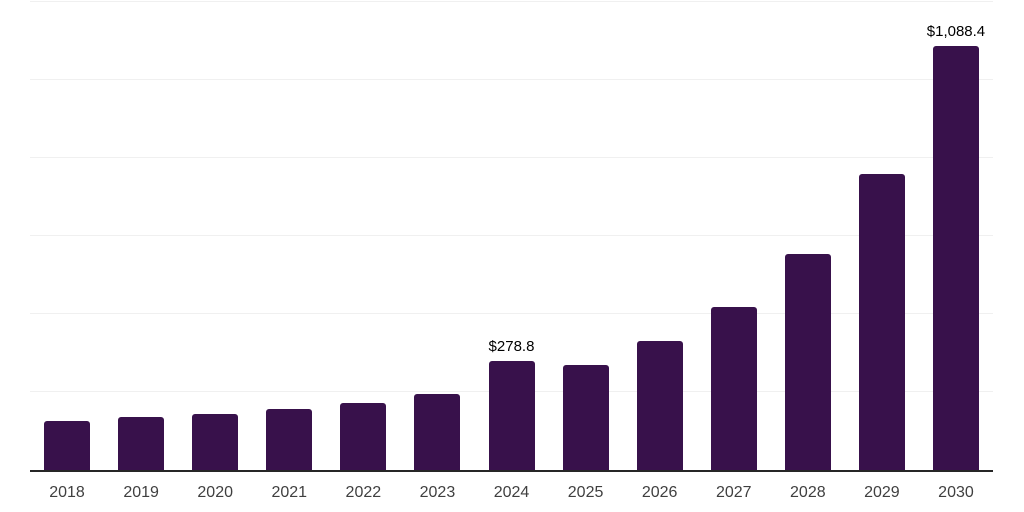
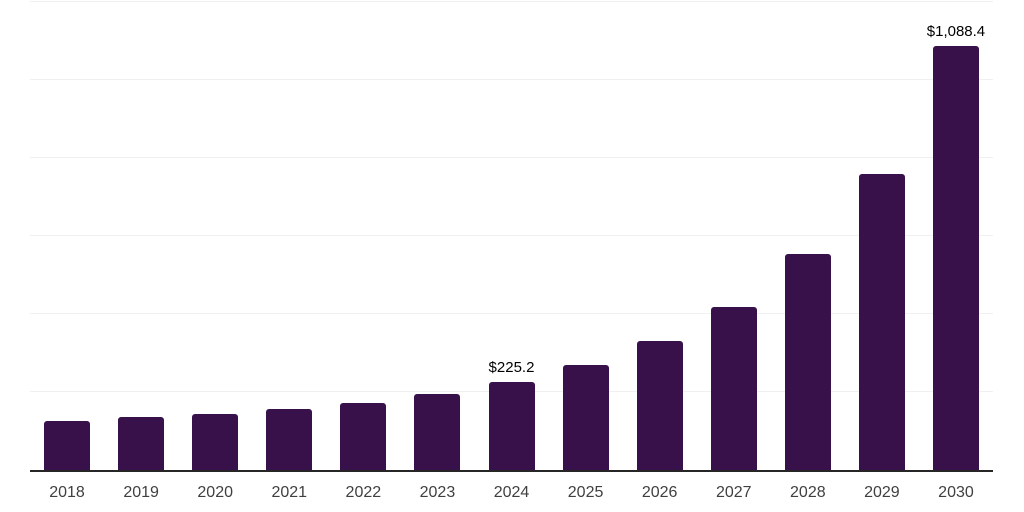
2024: $278.8 -> $225.2
